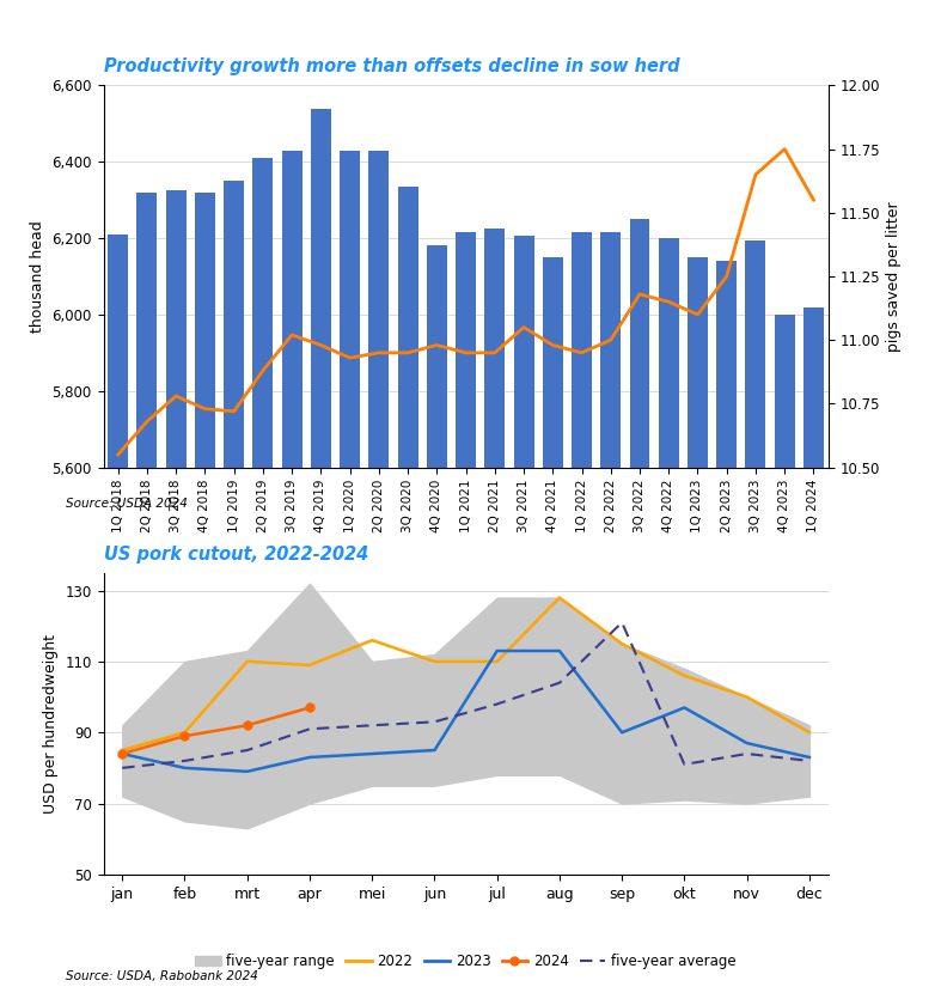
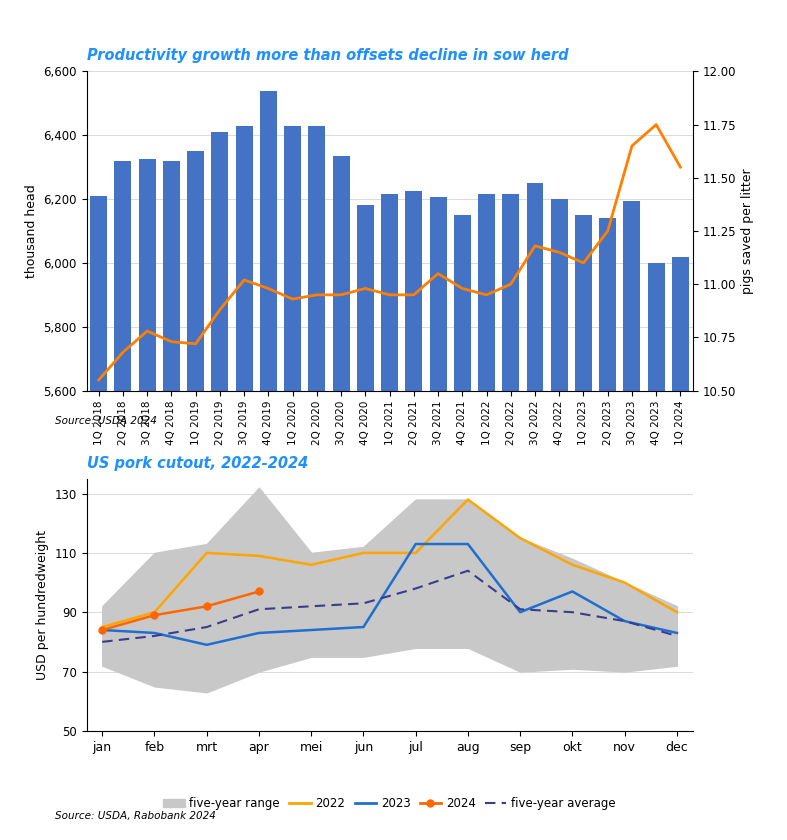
US pork cutout, 2022-2024/2023/feb: 80 -> 83
US pork cutout, 2022-2024/2022/mei: 116 -> 106
US pork cutout, 2022-2024/five-year average/sep: 121 -> 91
US pork cutout, 2022-2024/five-year average/okt: 81 -> 90
US pork cutout, 2022-2024/five-year average/nov: 84 -> 87
